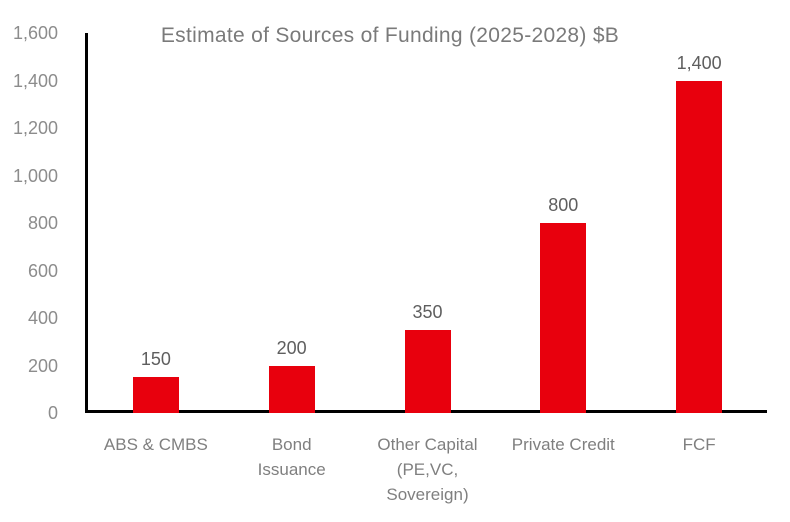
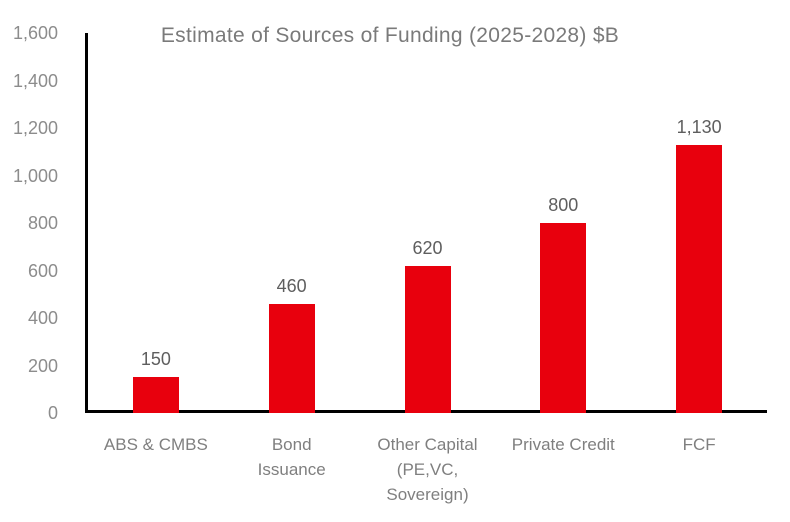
Bond Issuance: 200 -> 460
Other Capital (PE,VC, Sovereign): 350 -> 620
FCF: 1,400 -> 1,130
